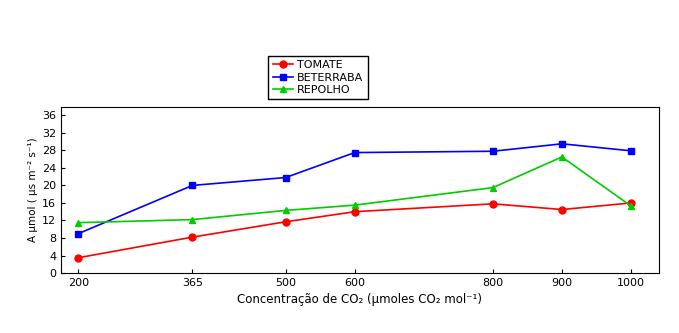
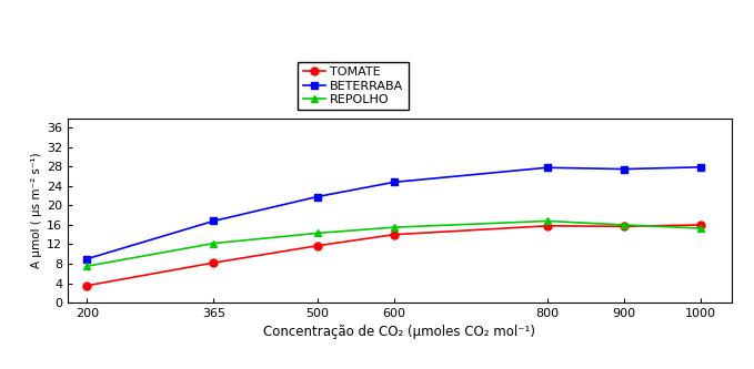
REPOLHO/200: 11.5 -> 7.5
BETERRABA/365: 20.0 -> 16.8
BETERRABA/600: 27.5 -> 24.8
REPOLHO/800: 19.5 -> 16.8
TOMATE/900: 14.5 -> 15.7
BETERRABA/900: 29.5 -> 27.5
REPOLHO/900: 26.5 -> 16.0
